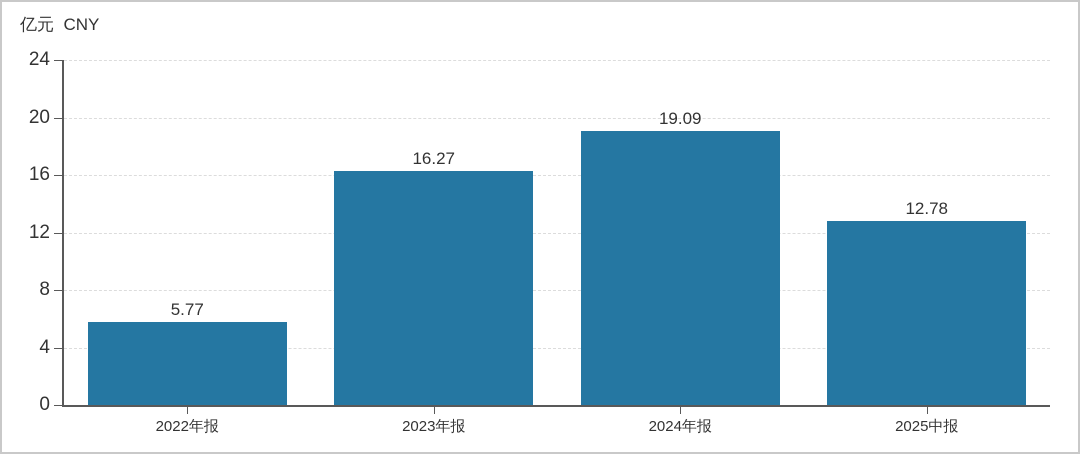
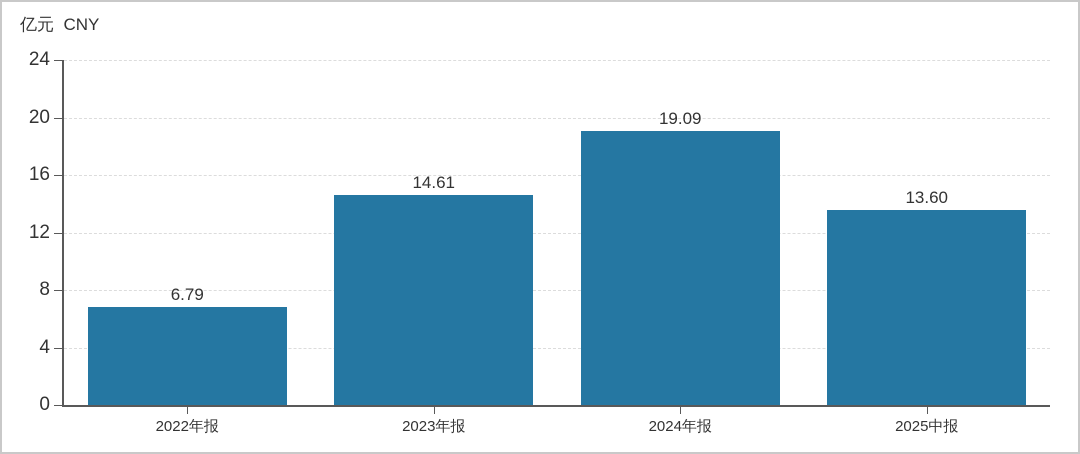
2022年报: 5.77 -> 6.79
2023年报: 16.27 -> 14.61
2025中报: 12.78 -> 13.60
